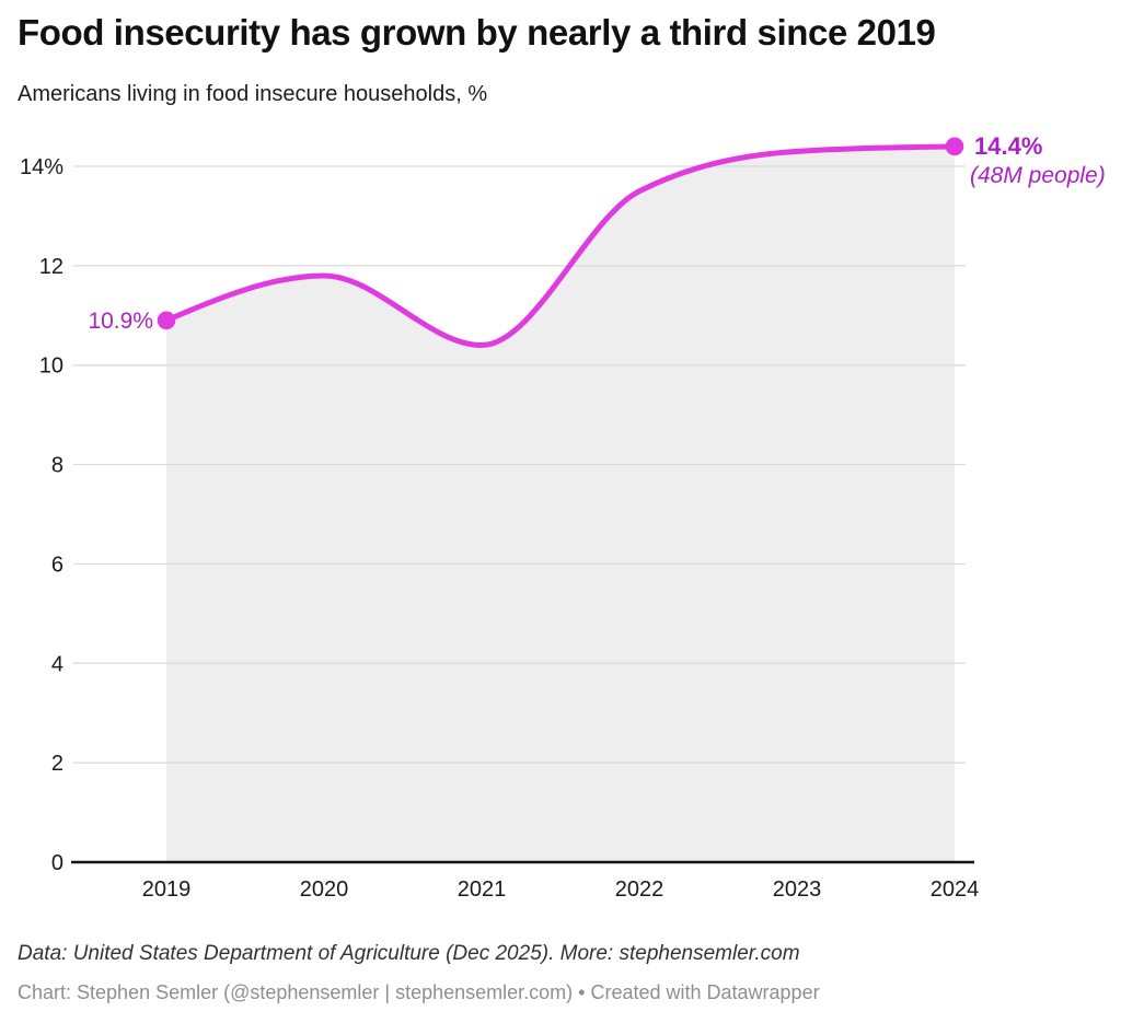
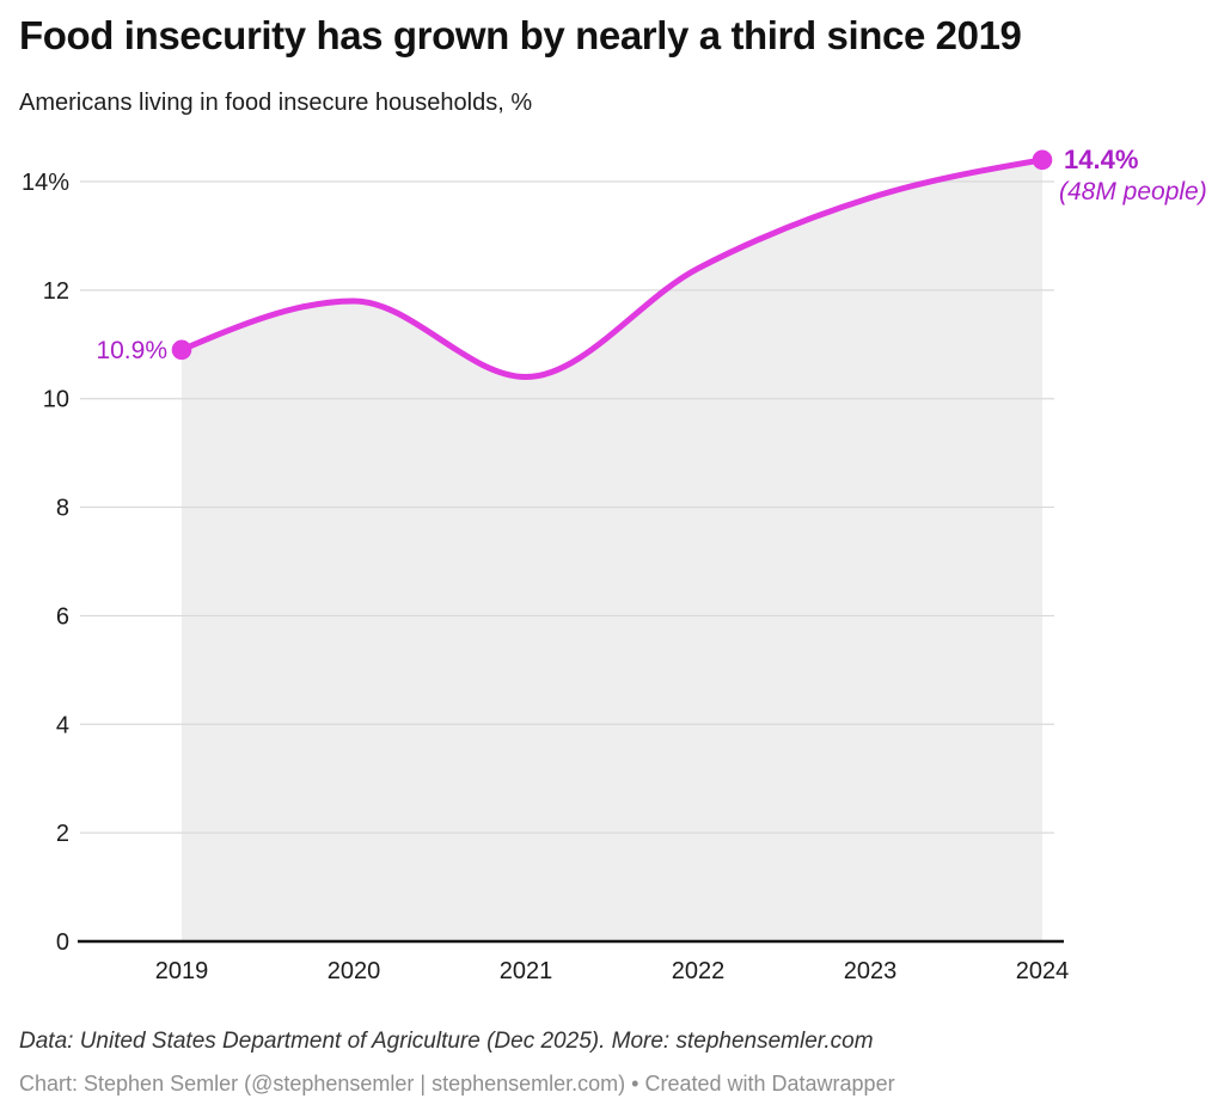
2022: 13.5% -> 12.4%
2023: 14.3% -> 13.7%
